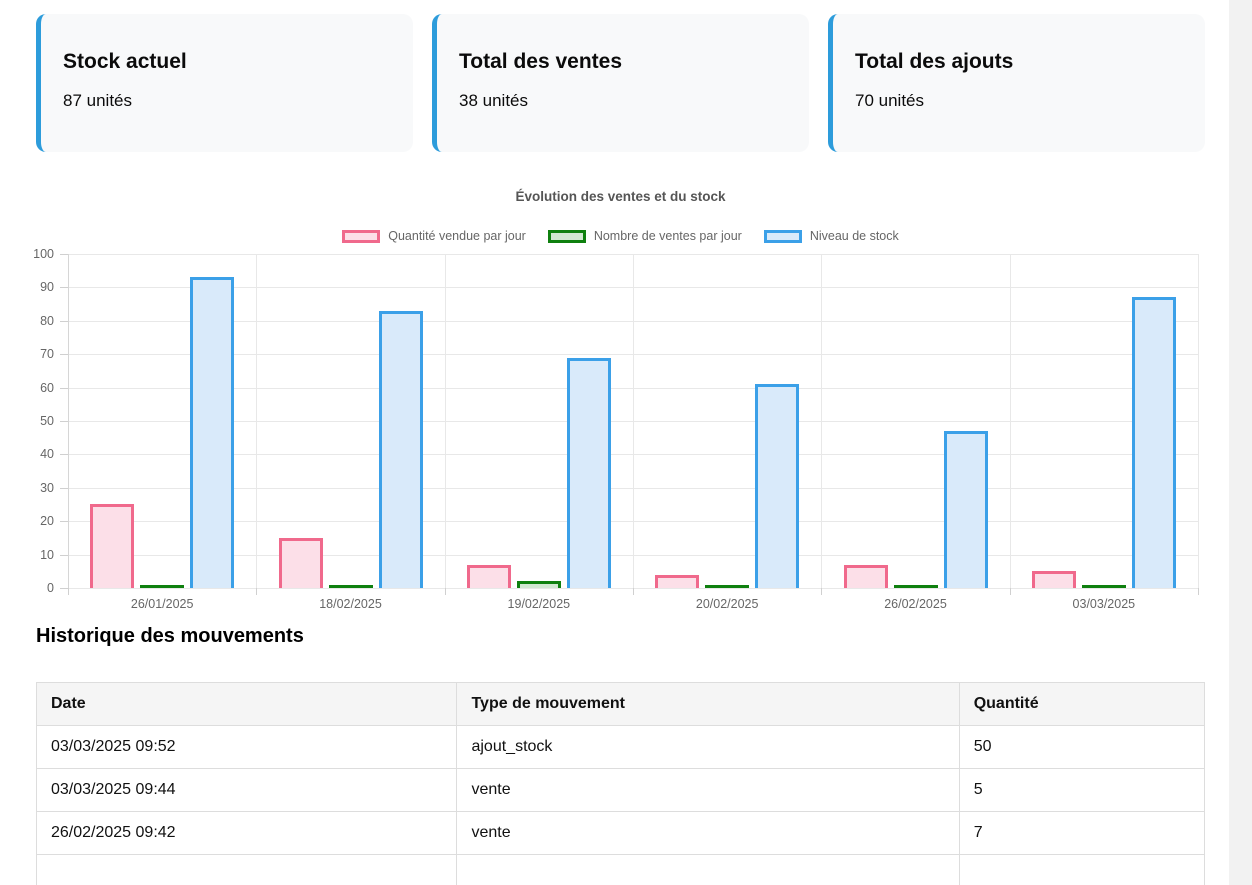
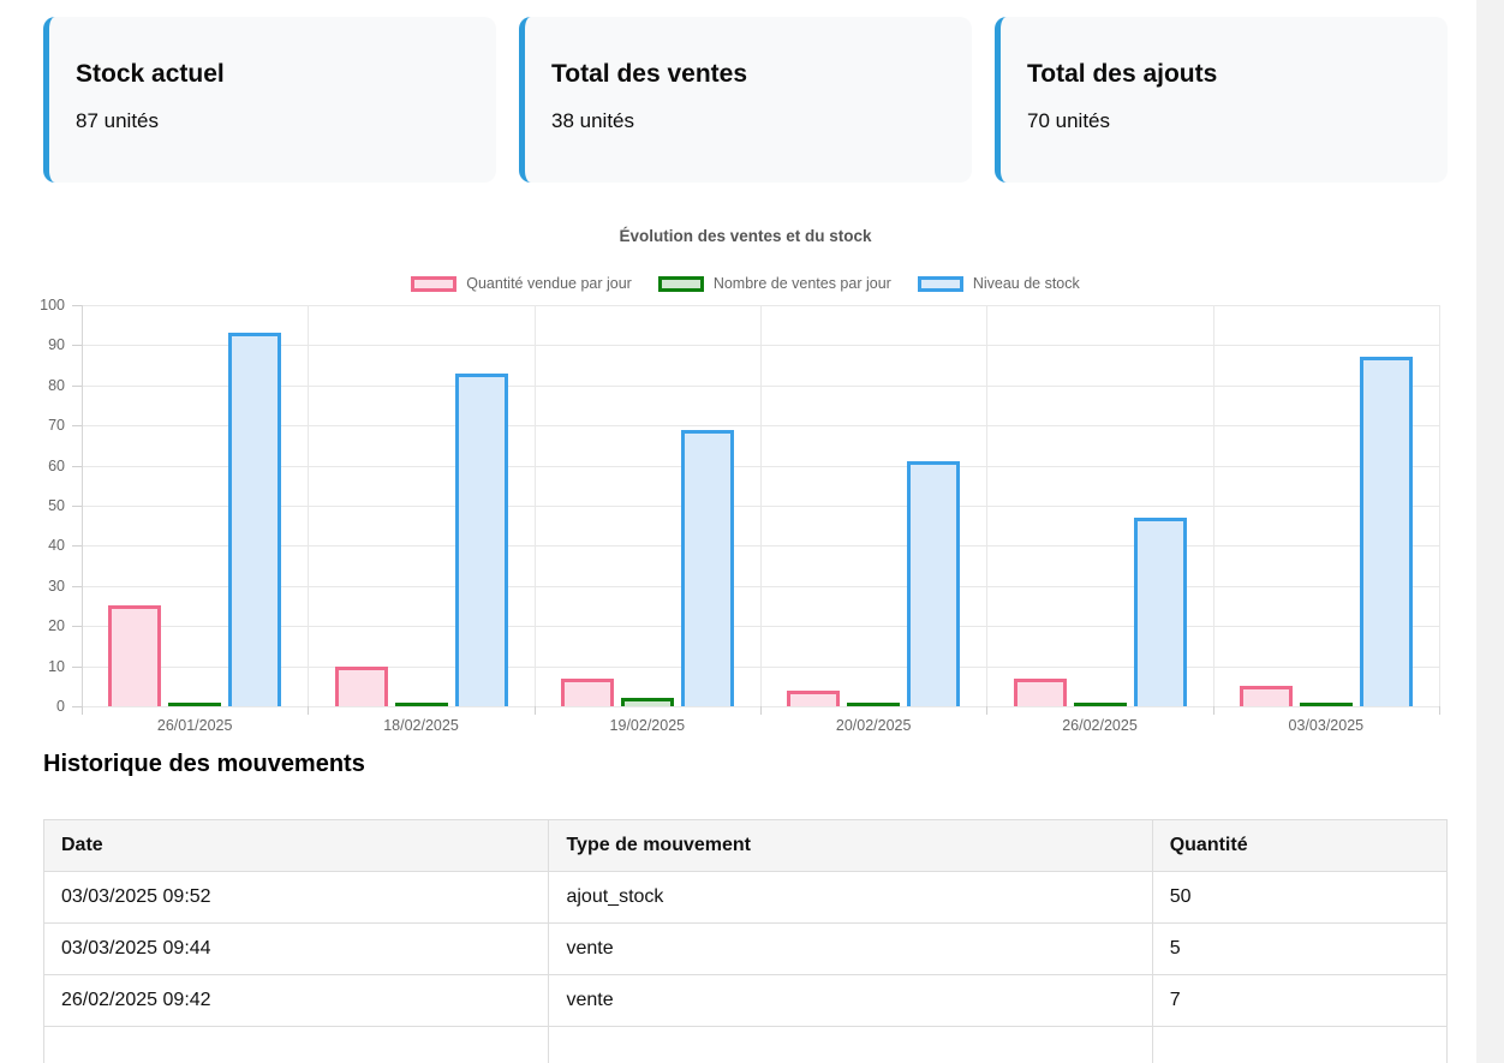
Quantité vendue par jour/18/02/2025: 15 -> 10
